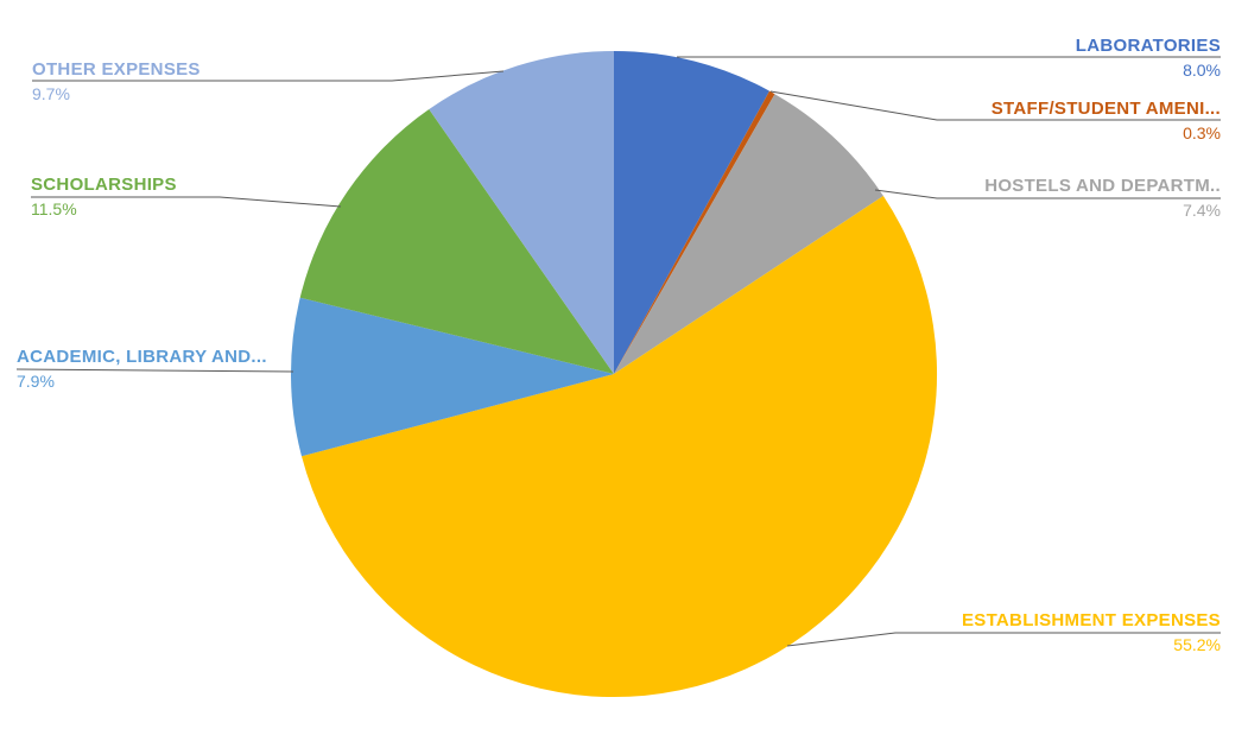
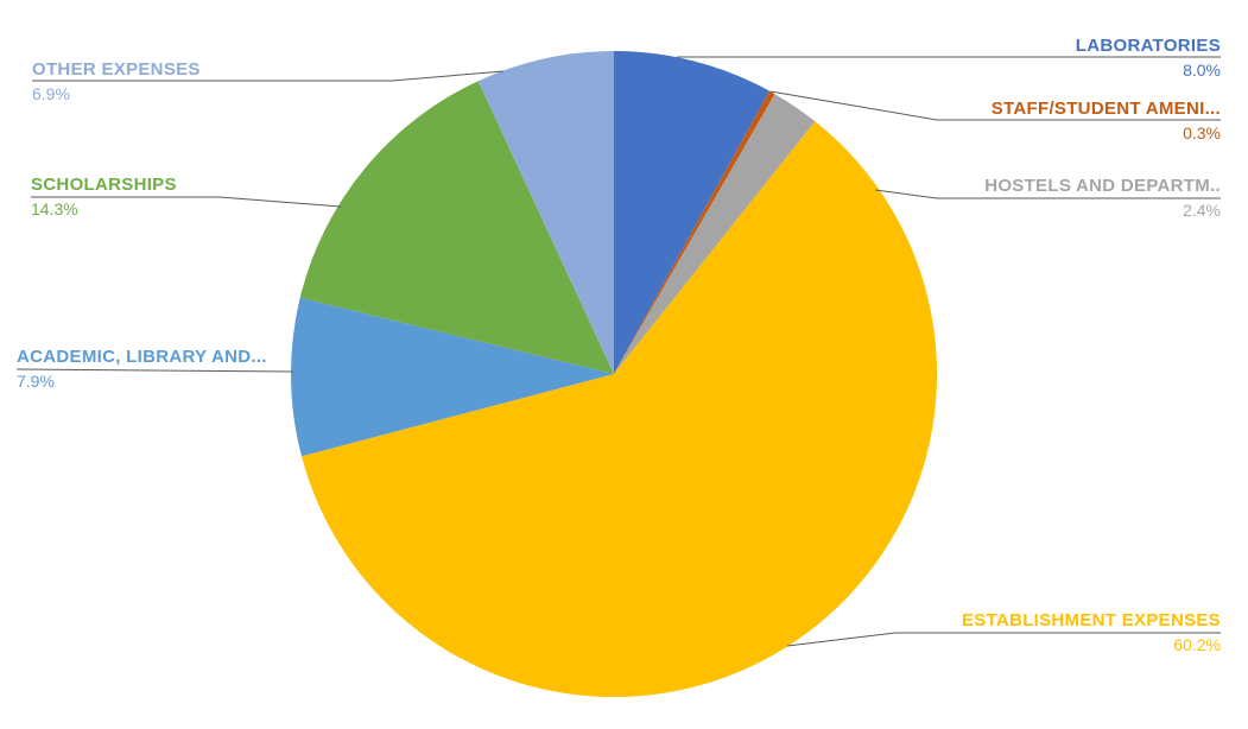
HOSTELS AND DEPARTM..: 7.4% -> 2.4%
ESTABLISHMENT EXPENSES: 55.2% -> 60.2%
SCHOLARSHIPS: 11.5% -> 14.3%
OTHER EXPENSES: 9.7% -> 6.9%
